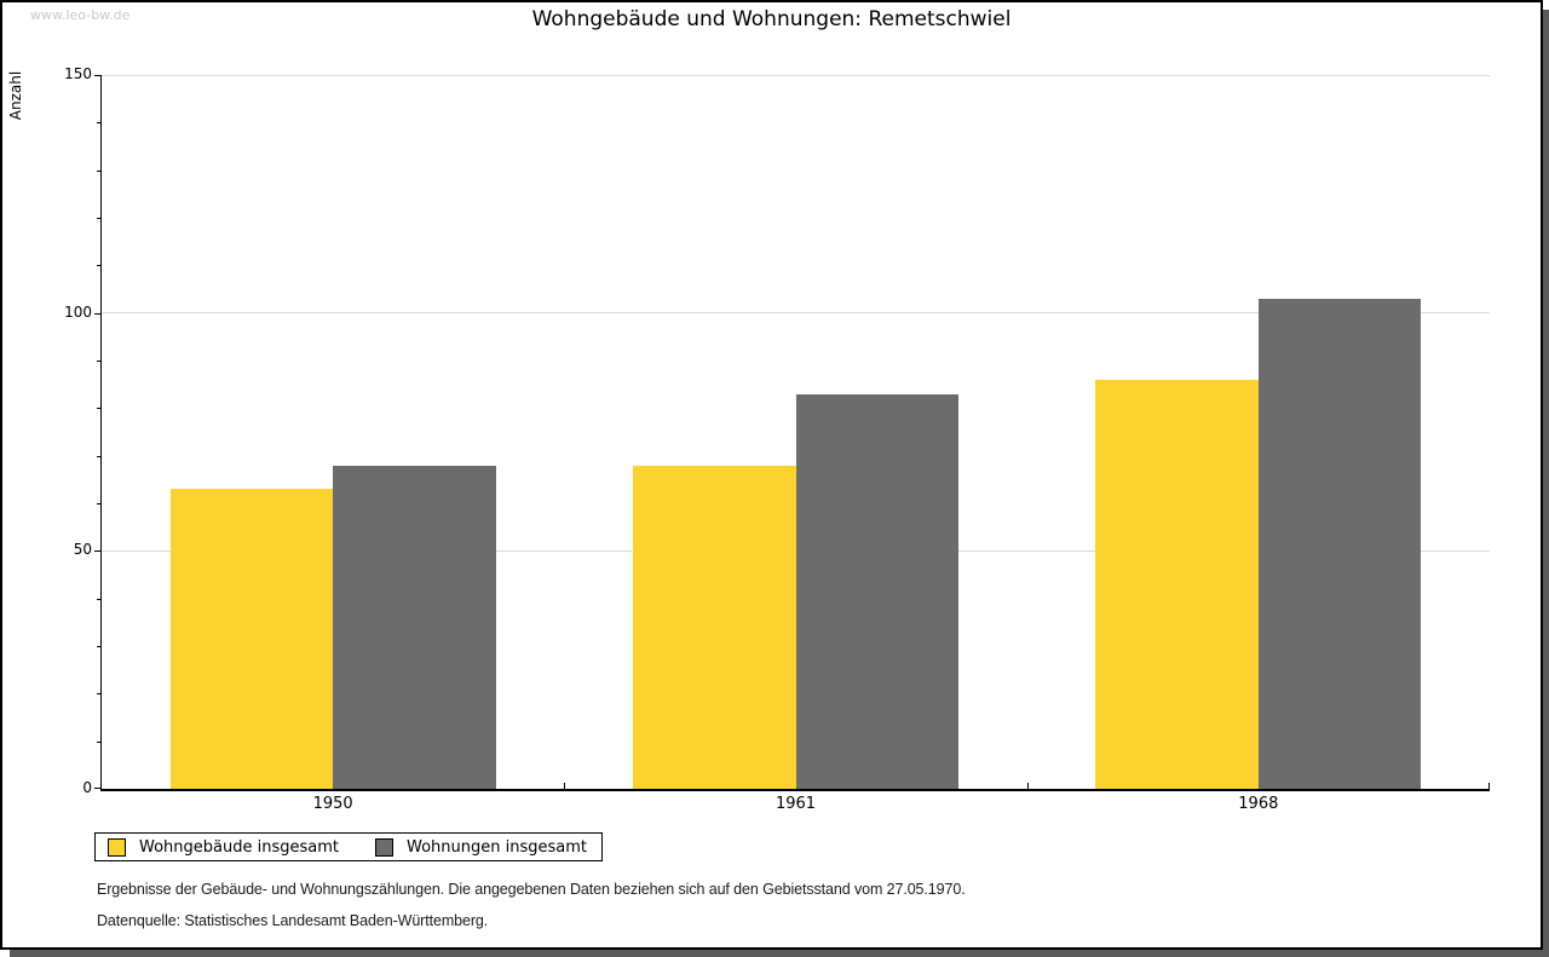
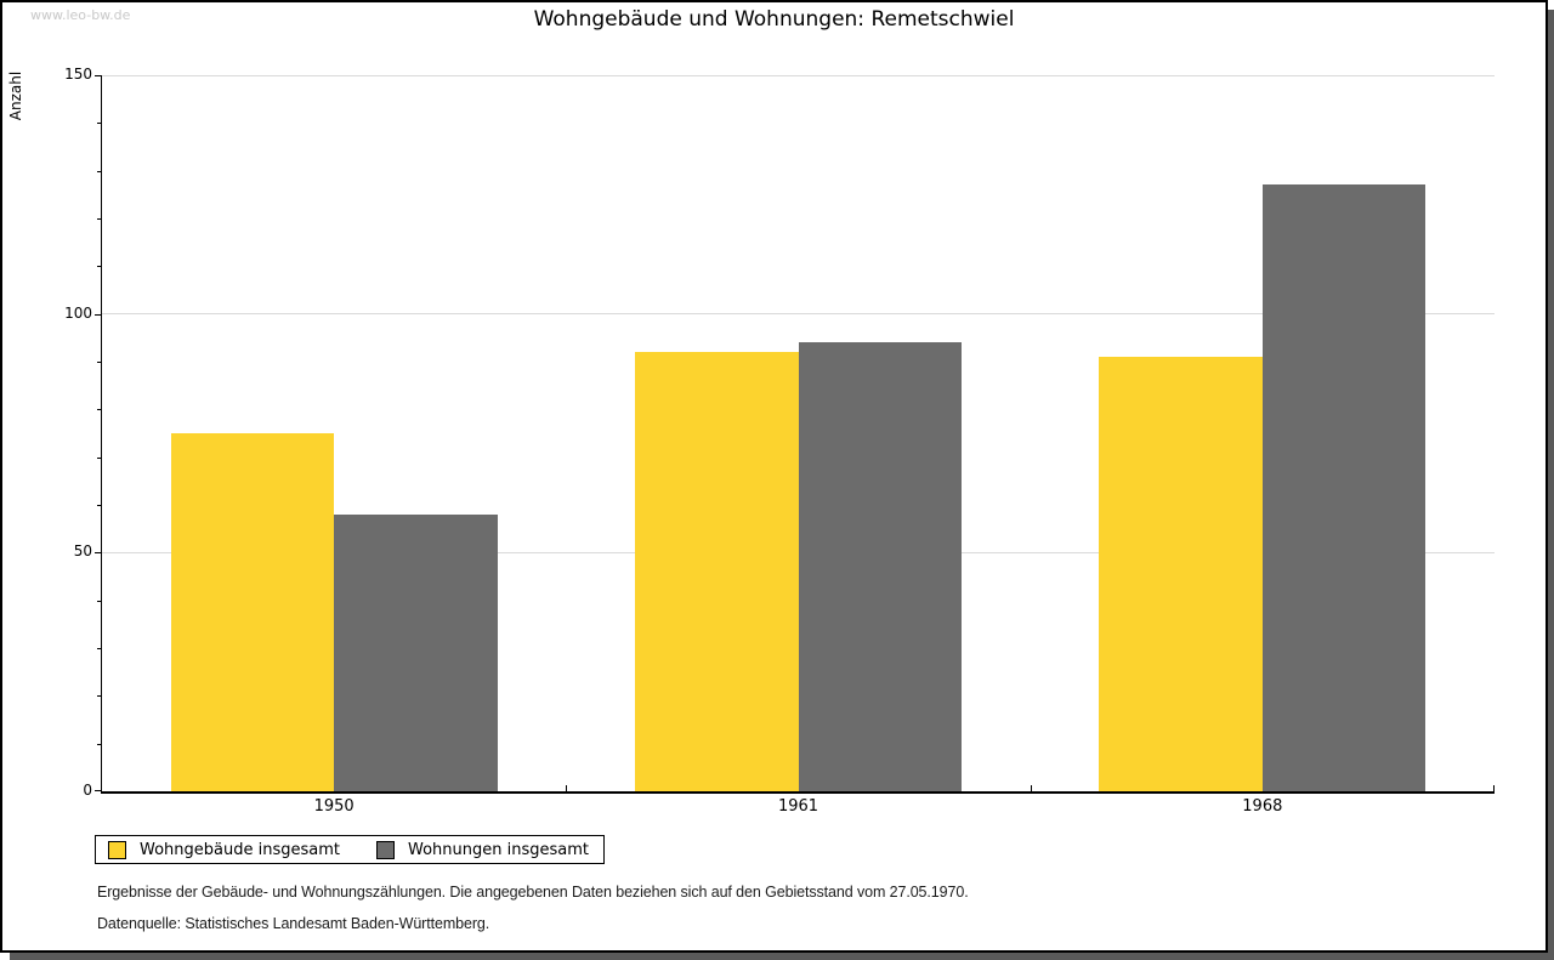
Wohngebäude insgesamt/1950: 63 -> 75
Wohnungen insgesamt/1950: 68 -> 58
Wohngebäude insgesamt/1961: 68 -> 92
Wohnungen insgesamt/1961: 83 -> 94
Wohngebäude insgesamt/1968: 86 -> 91
Wohnungen insgesamt/1968: 103 -> 127
